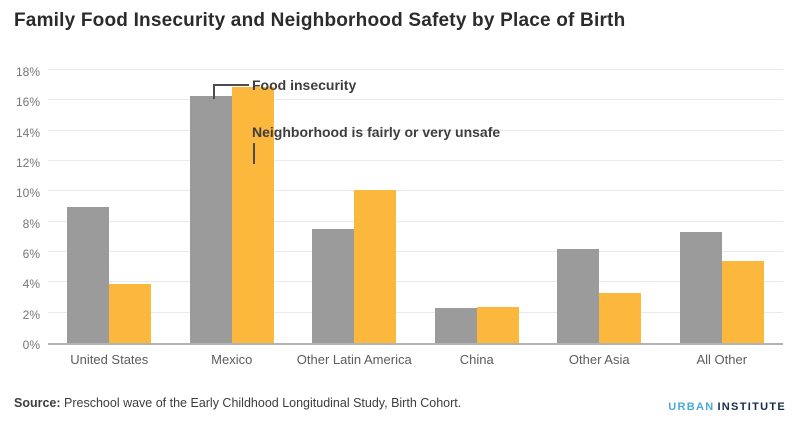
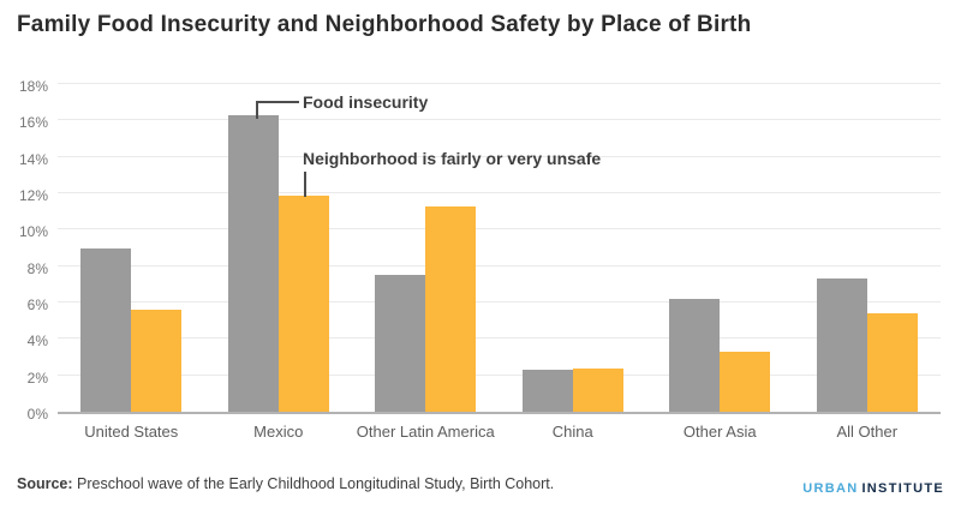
Neighborhood is fairly or very unsafe/United States: 3.9% -> 5.6%
Neighborhood is fairly or very unsafe/Mexico: 16.9% -> 11.9%
Neighborhood is fairly or very unsafe/Other Latin America: 10.1% -> 11.3%
